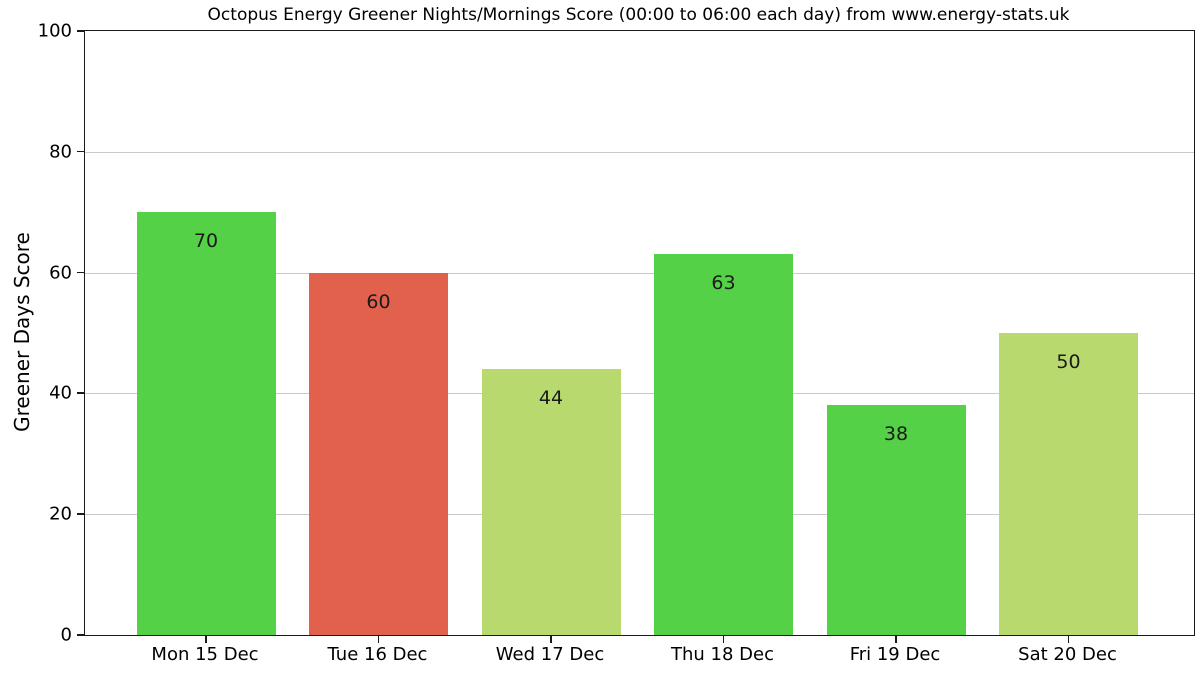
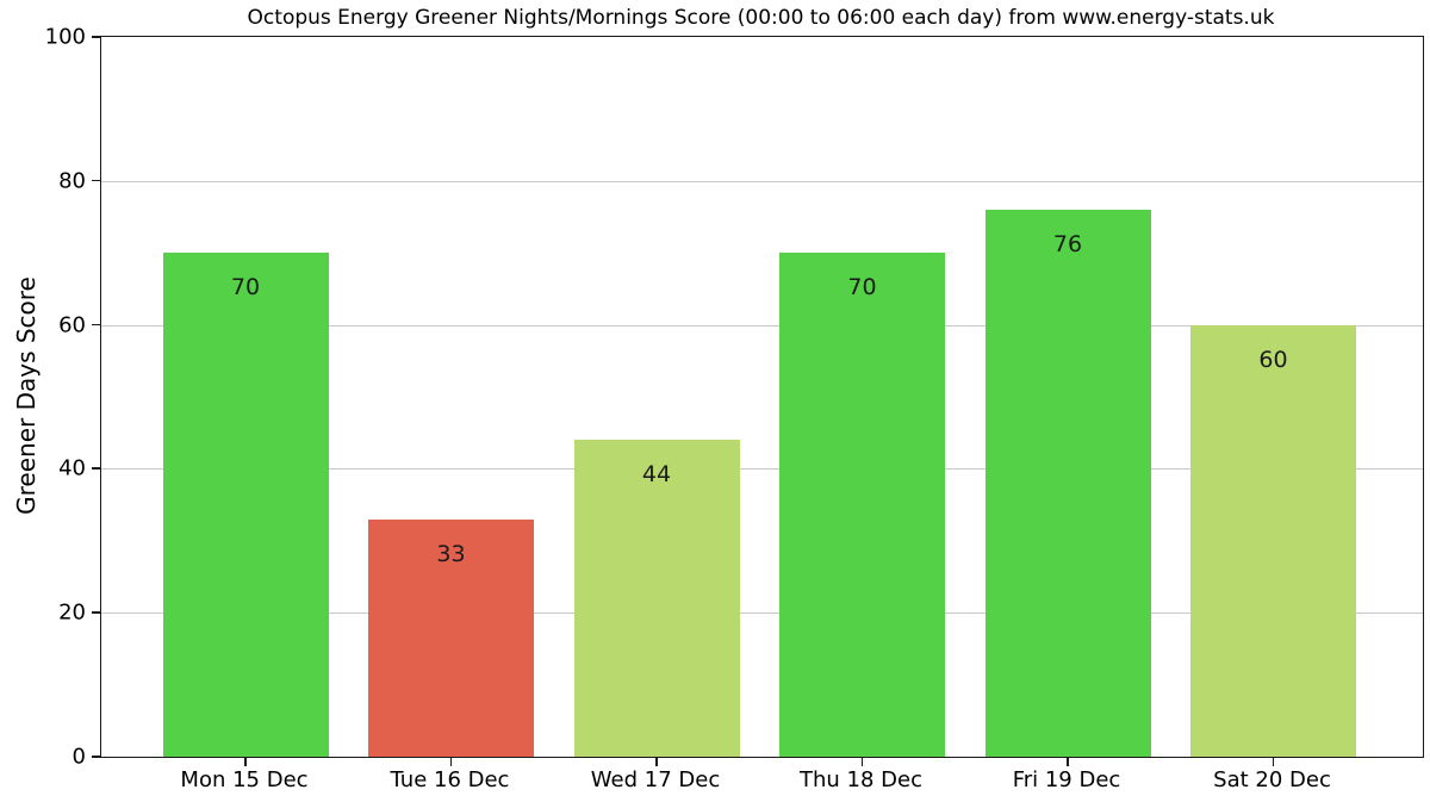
Tue 16 Dec: 60 -> 33
Thu 18 Dec: 63 -> 70
Fri 19 Dec: 38 -> 76
Sat 20 Dec: 50 -> 60
